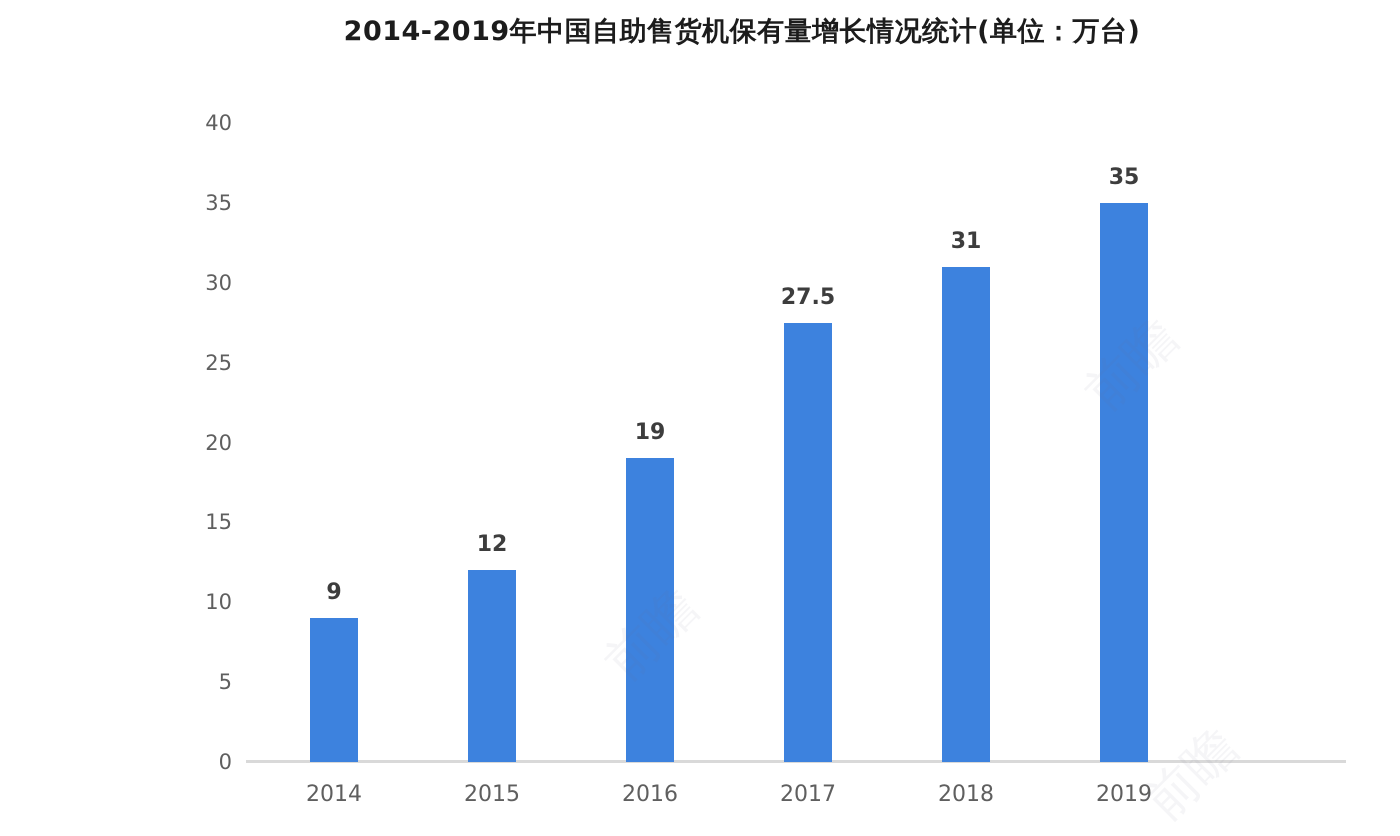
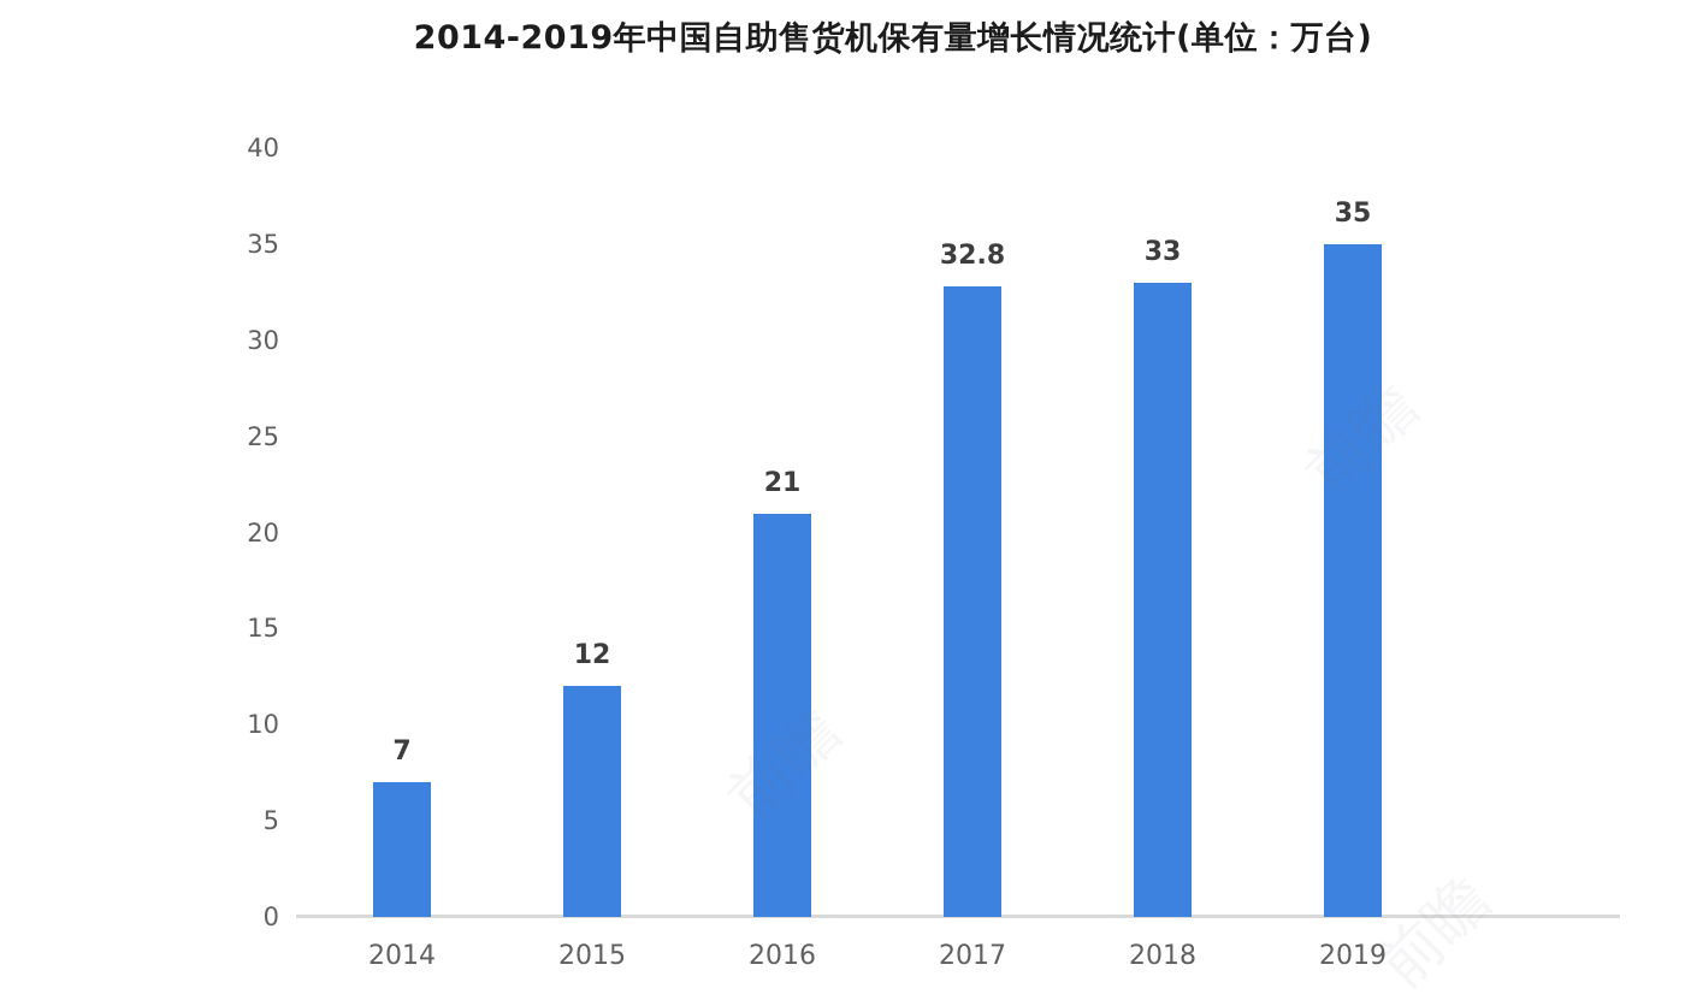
2014: 9 -> 7
2016: 19 -> 21
2017: 27.5 -> 32.8
2018: 31 -> 33
